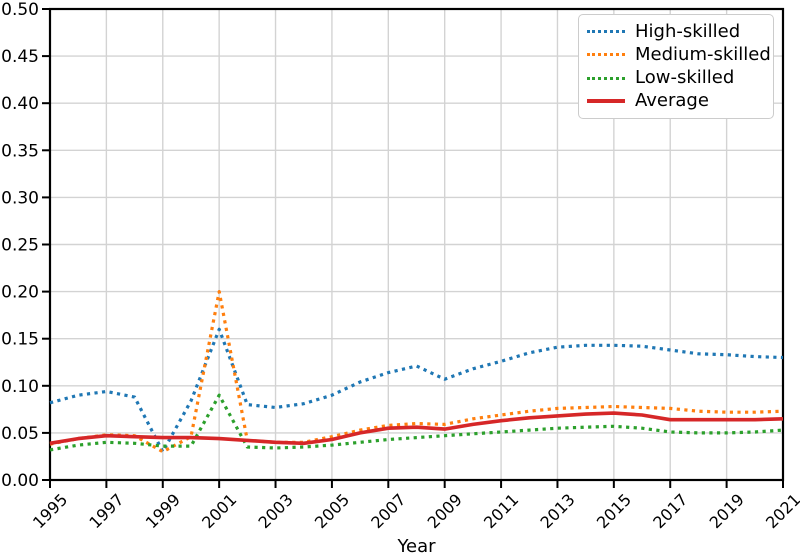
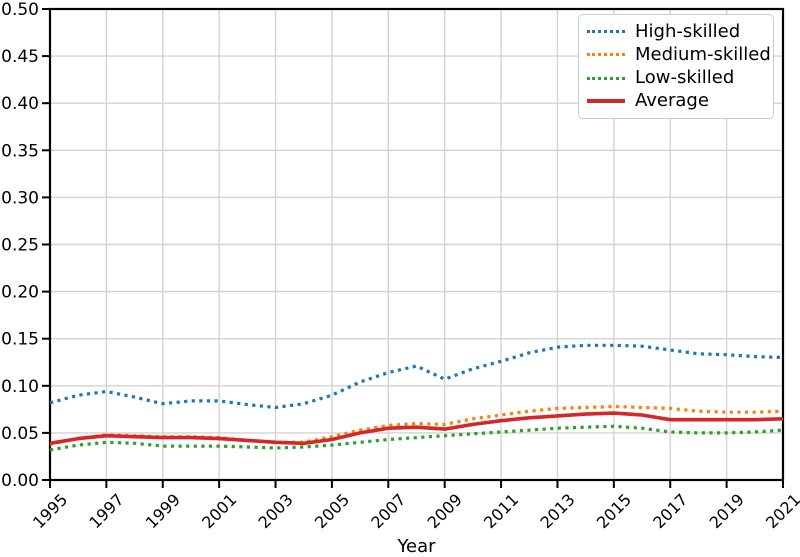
High-skilled/1999: 0.03 -> 0.08
Medium-skilled/1999: 0.03 -> 0.05
High-skilled/2001: 0.16 -> 0.08
Medium-skilled/2001: 0.20 -> 0.04
Low-skilled/2001: 0.09 -> 0.04
